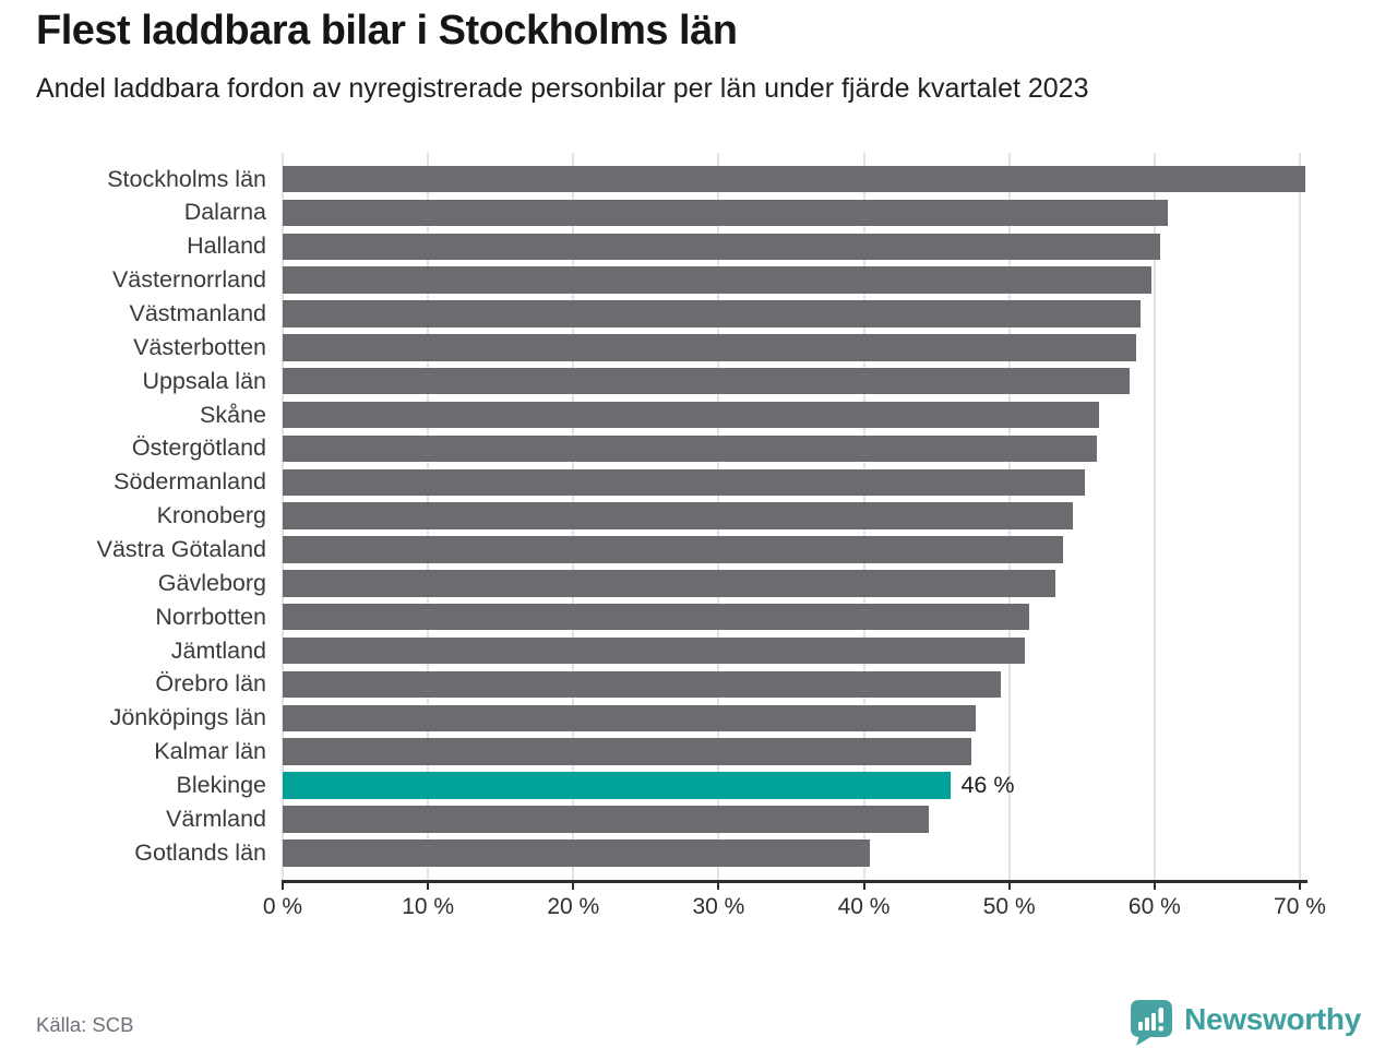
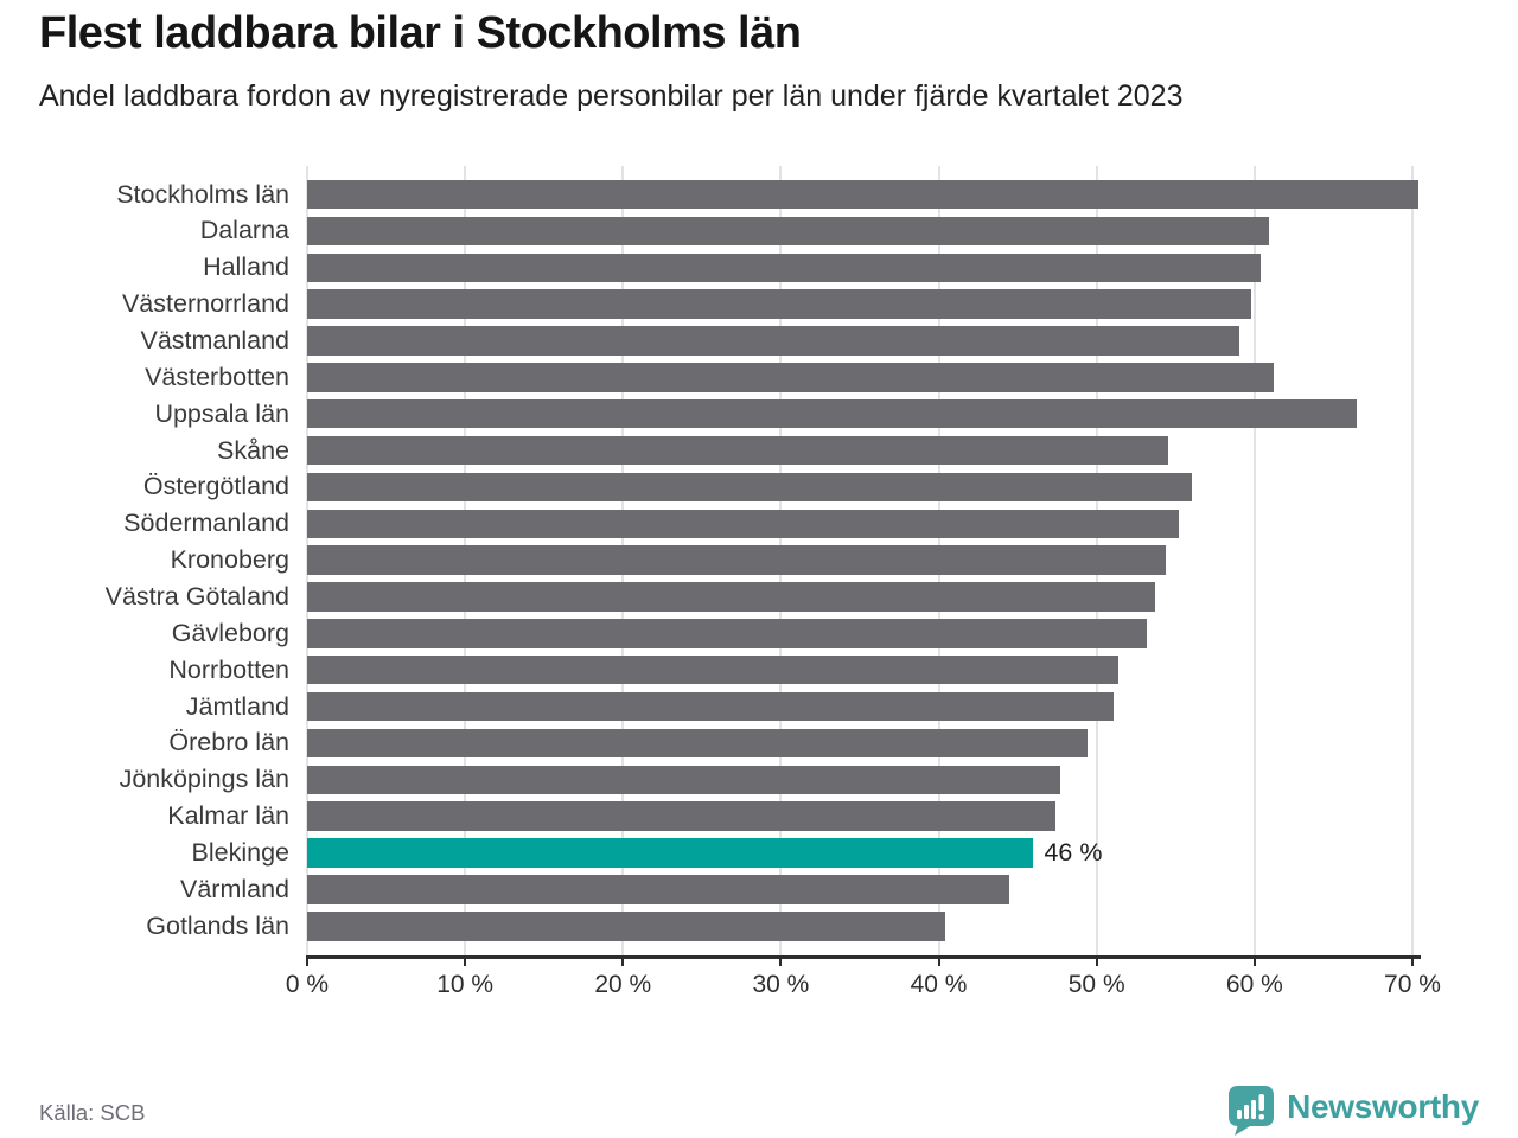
Västerbotten: 58.7% -> 61.2%
Uppsala län: 58.3% -> 66.5%
Skåne: 56.2% -> 54.5%
